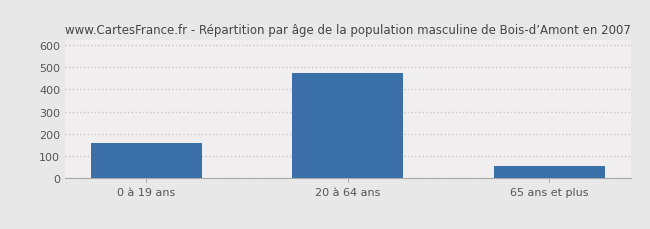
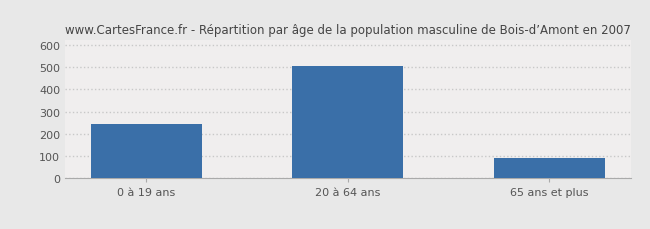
0 à 19 ans: 160 -> 245
20 à 64 ans: 475 -> 505
65 ans et plus: 55 -> 93
